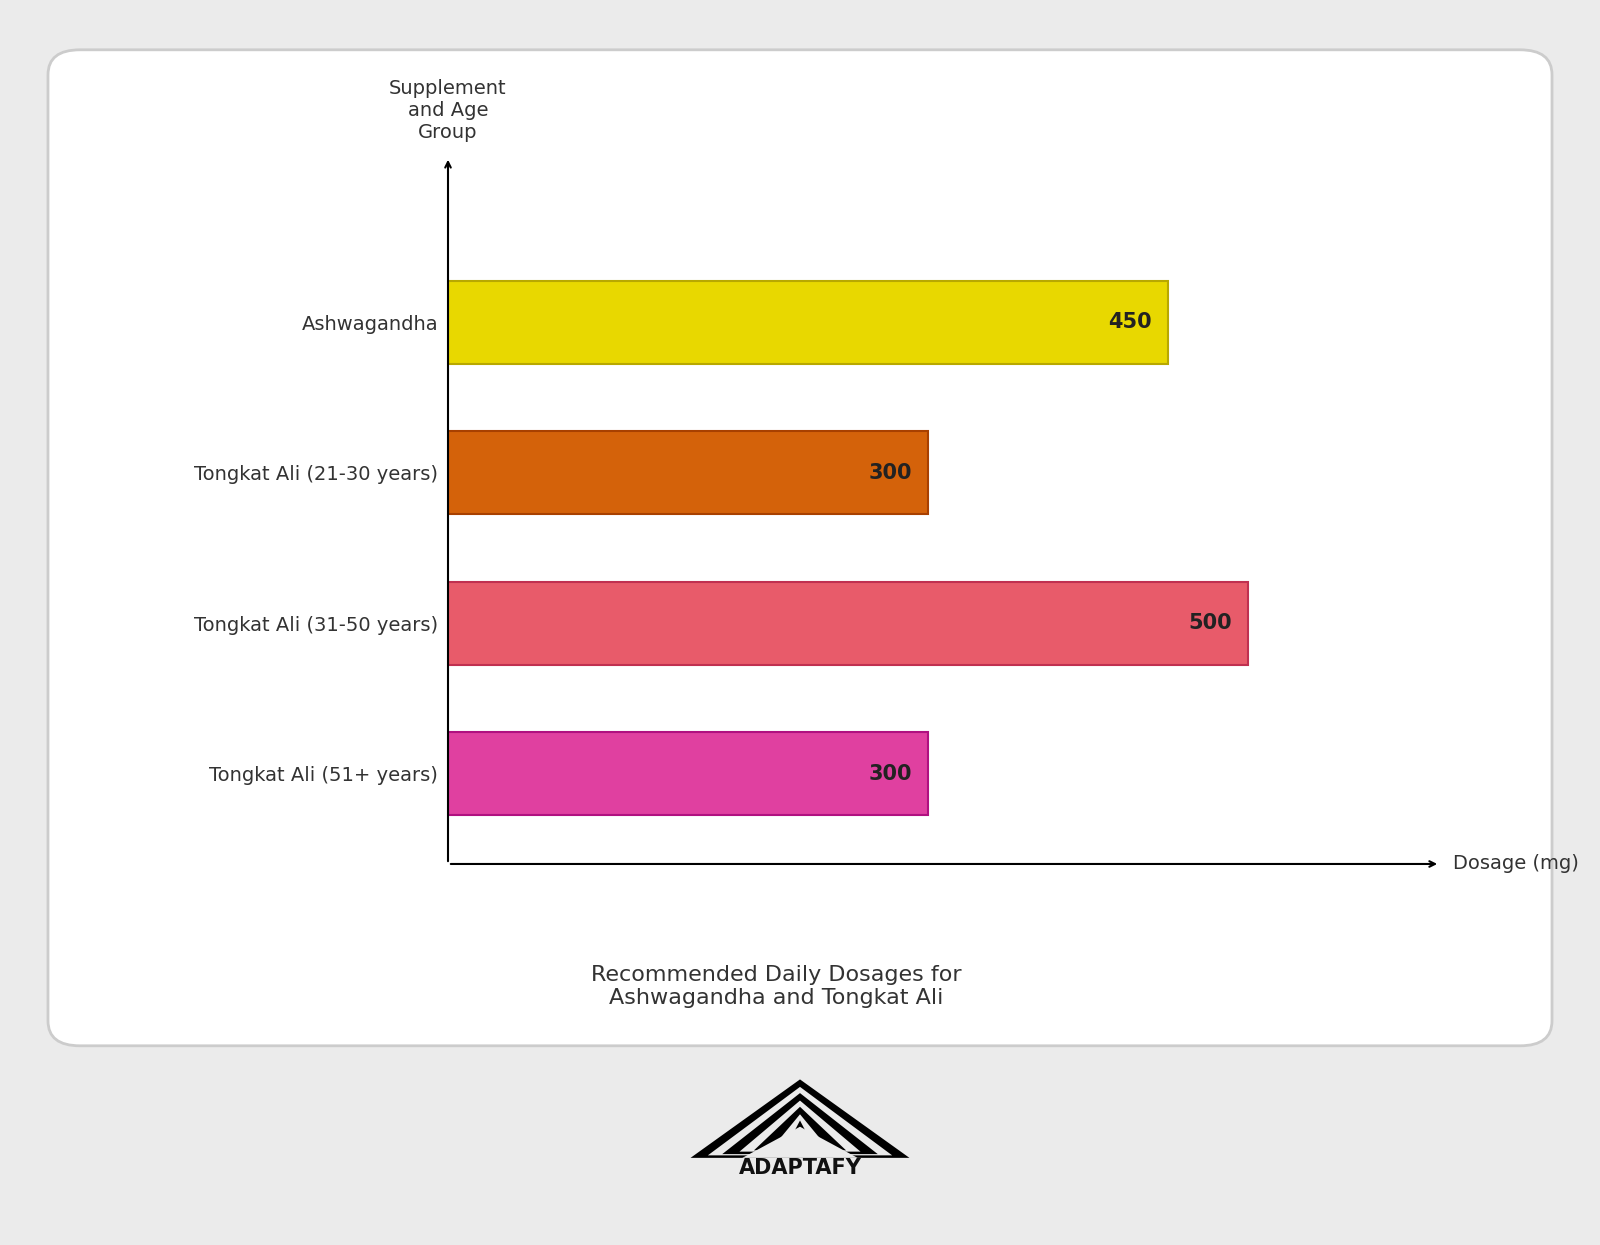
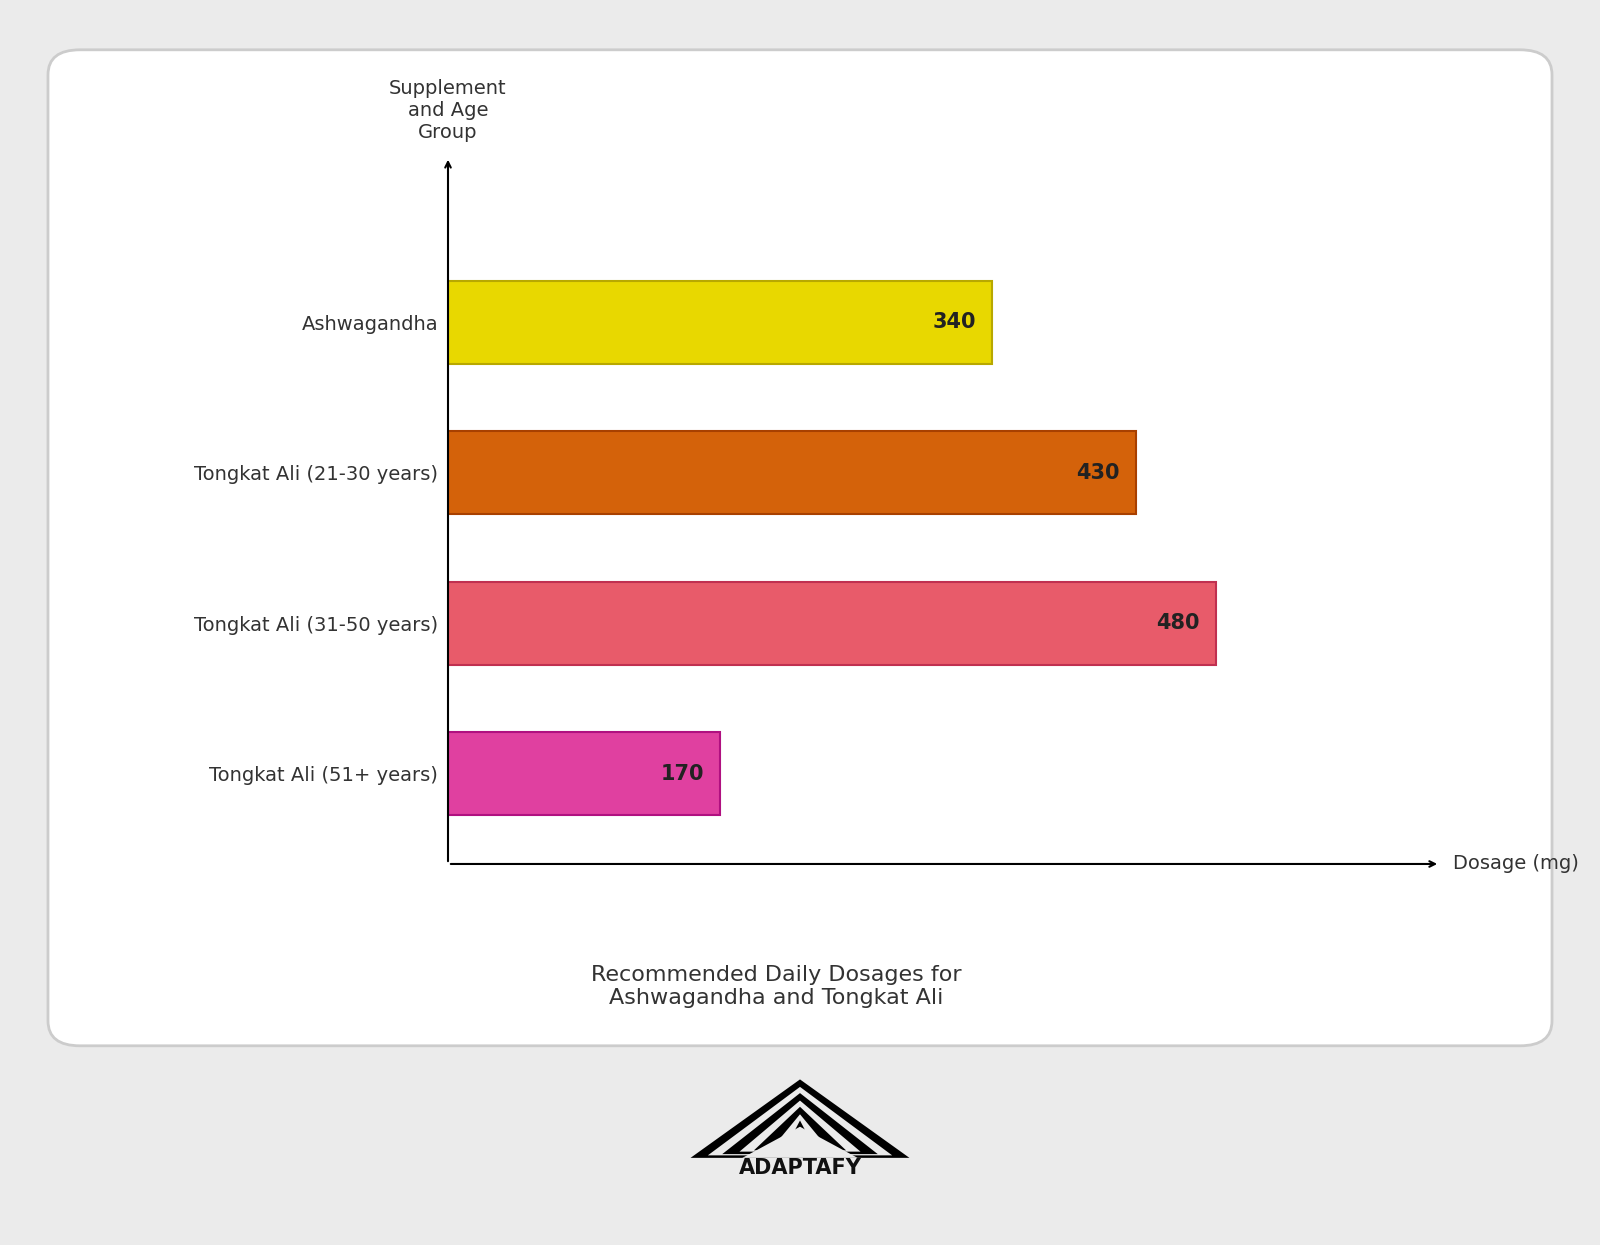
Ashwagandha: 450 -> 340
Tongkat Ali (21-30 years): 300 -> 430
Tongkat Ali (31-50 years): 500 -> 480
Tongkat Ali (51+ years): 300 -> 170
